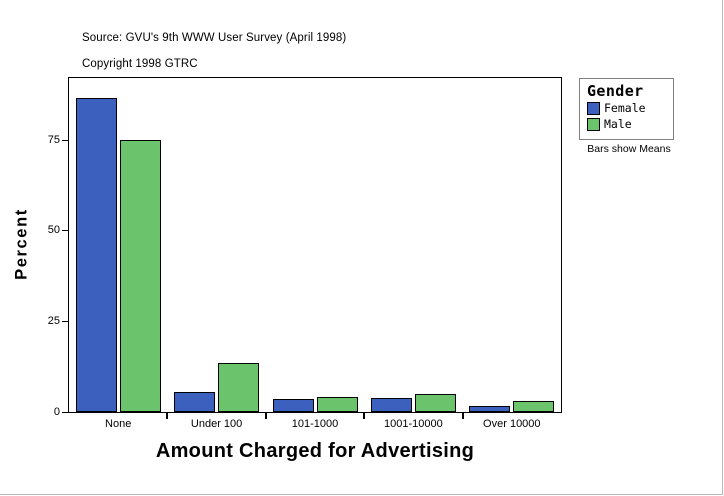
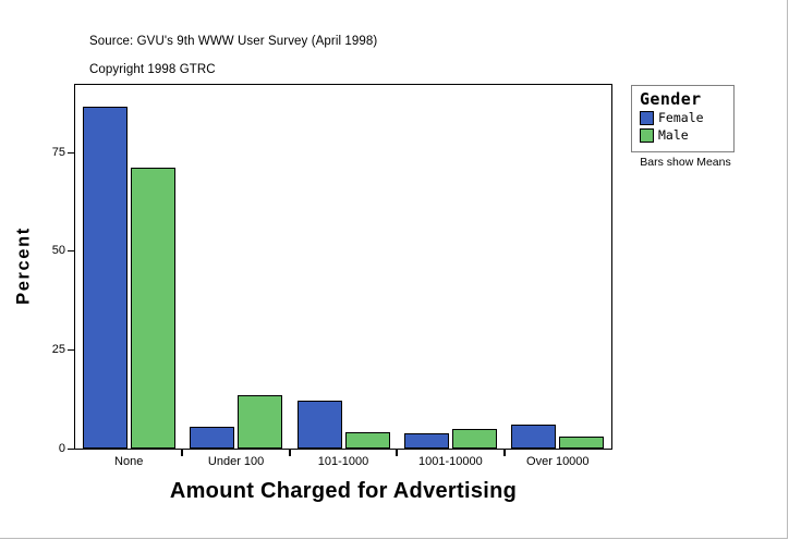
Male/None: 75 -> 71
Female/101-1000: 4 -> 12
Female/Over 10000: 2 -> 6
